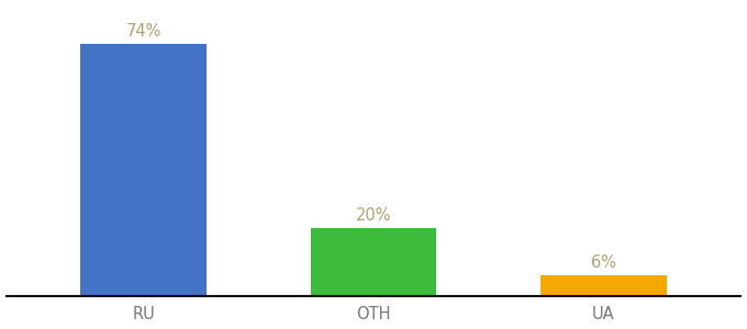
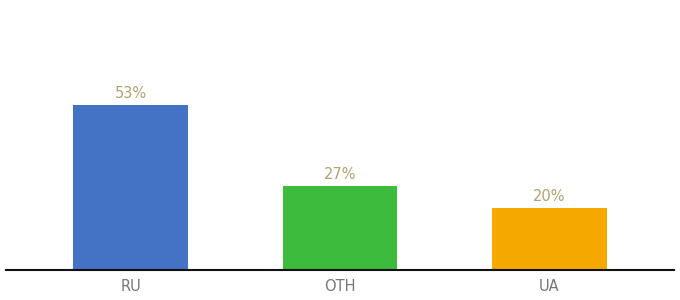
RU: 74% -> 53%
OTH: 20% -> 27%
UA: 6% -> 20%
